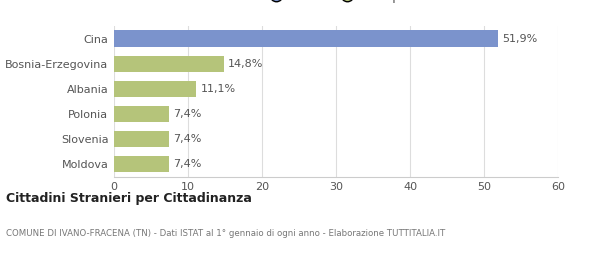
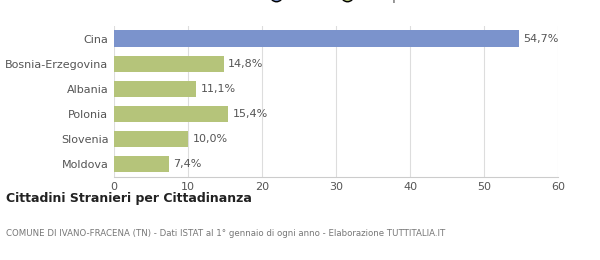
Cina: 51,9% -> 54,7%
Polonia: 7,4% -> 15,4%
Slovenia: 7,4% -> 10,0%
